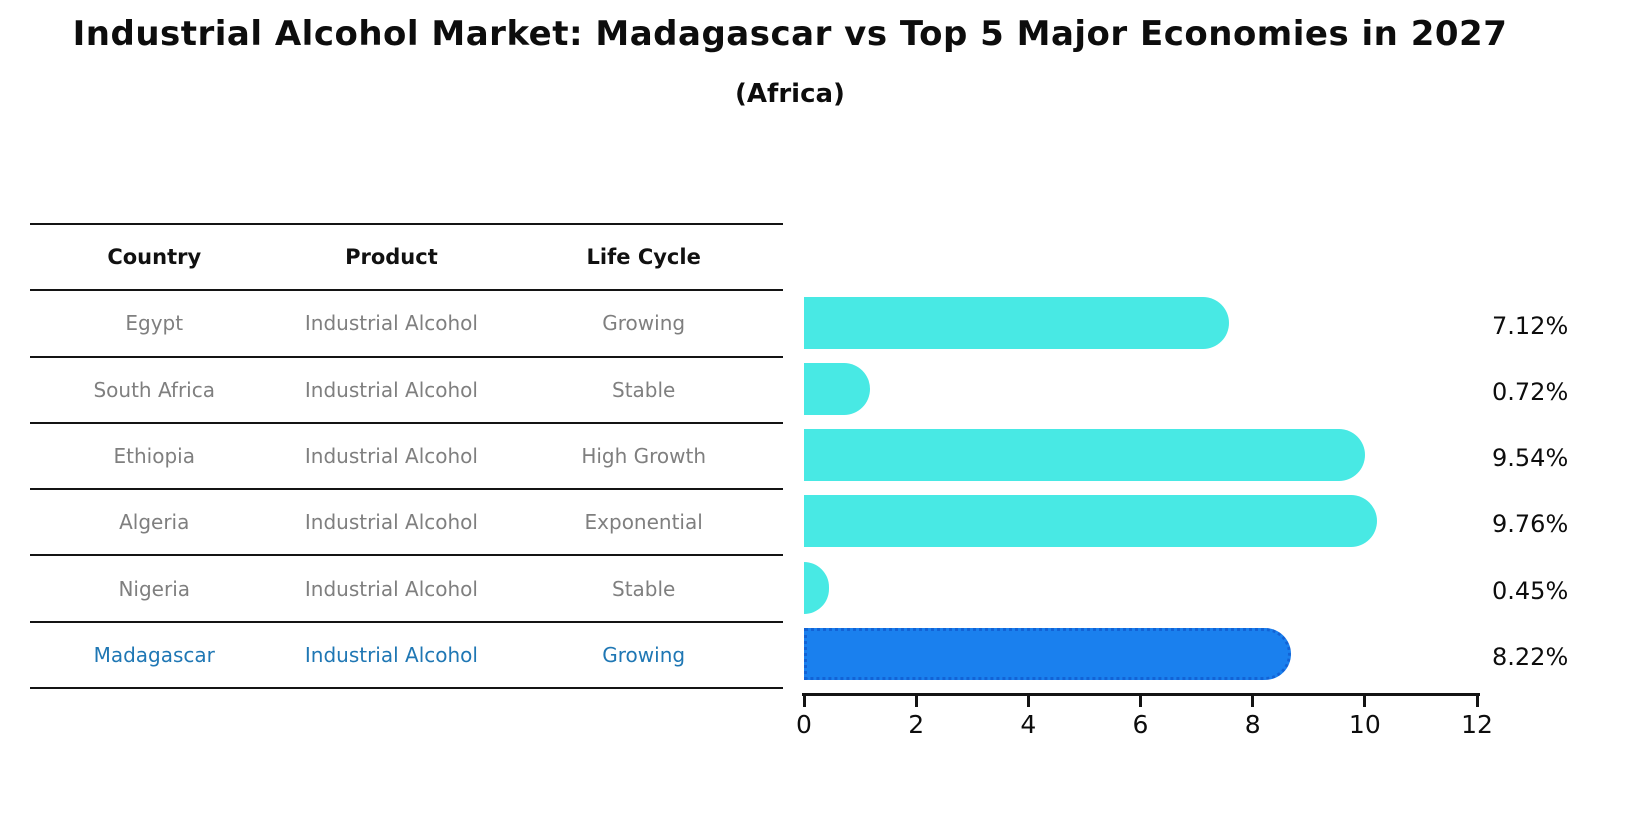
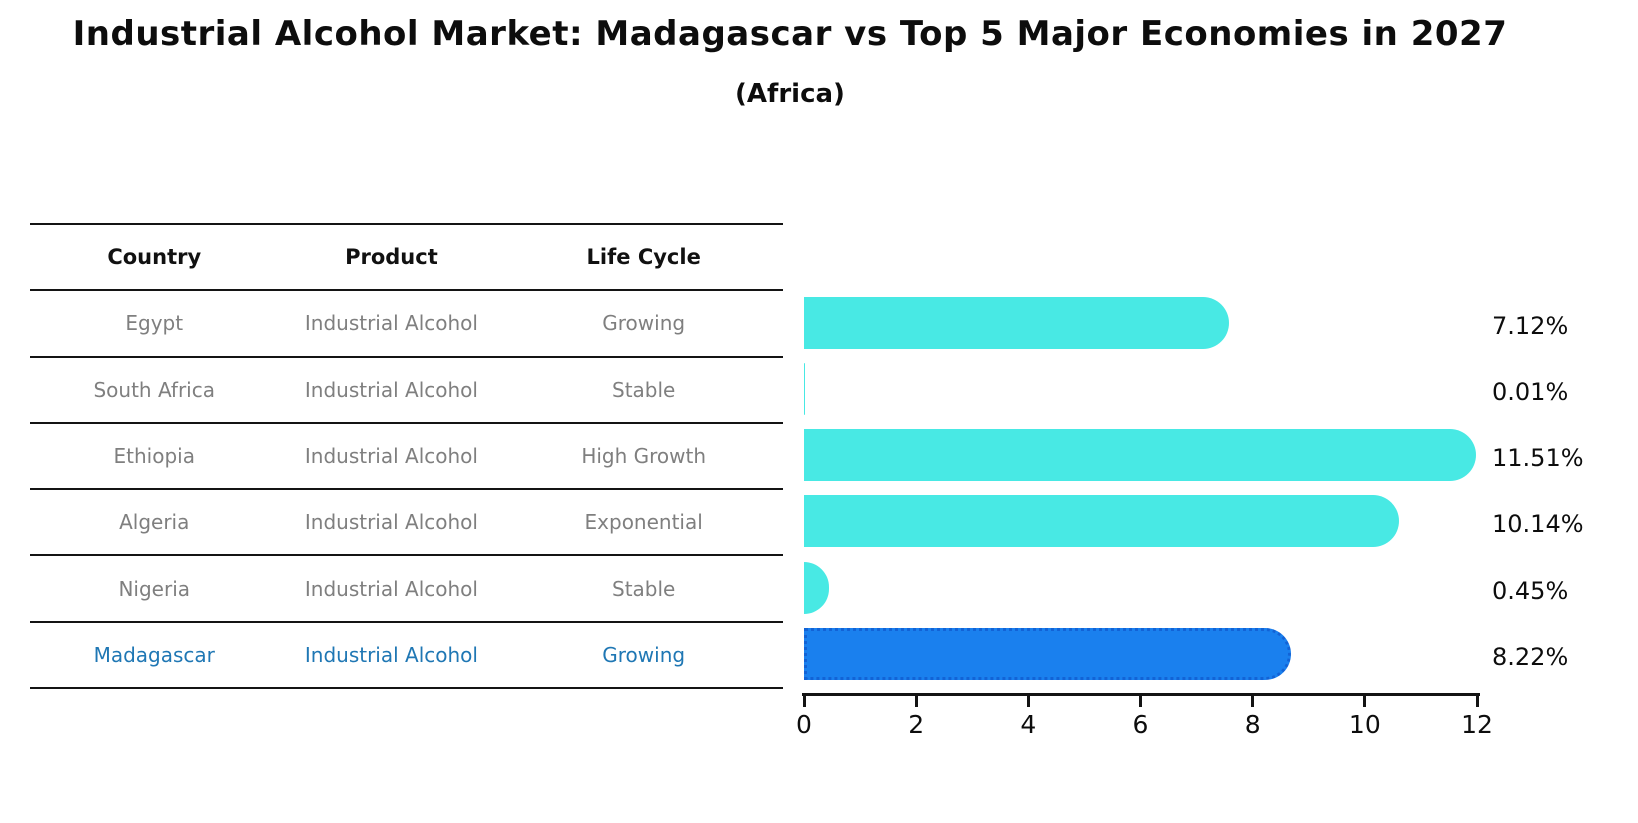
South Africa: 0.72% -> 0.01%
Ethiopia: 9.54% -> 11.51%
Algeria: 9.76% -> 10.14%
